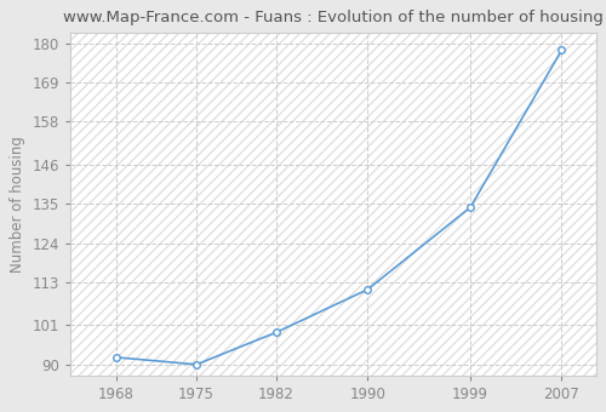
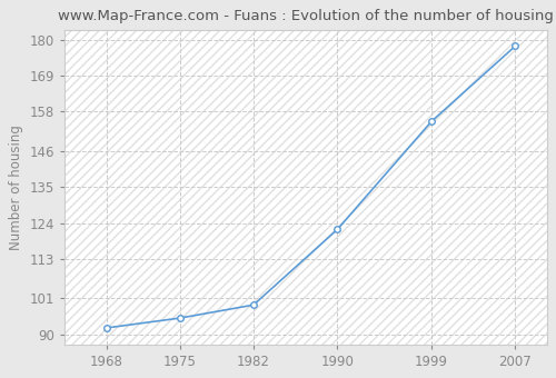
1975: 90 -> 95
1990: 111 -> 122
1999: 134 -> 155
